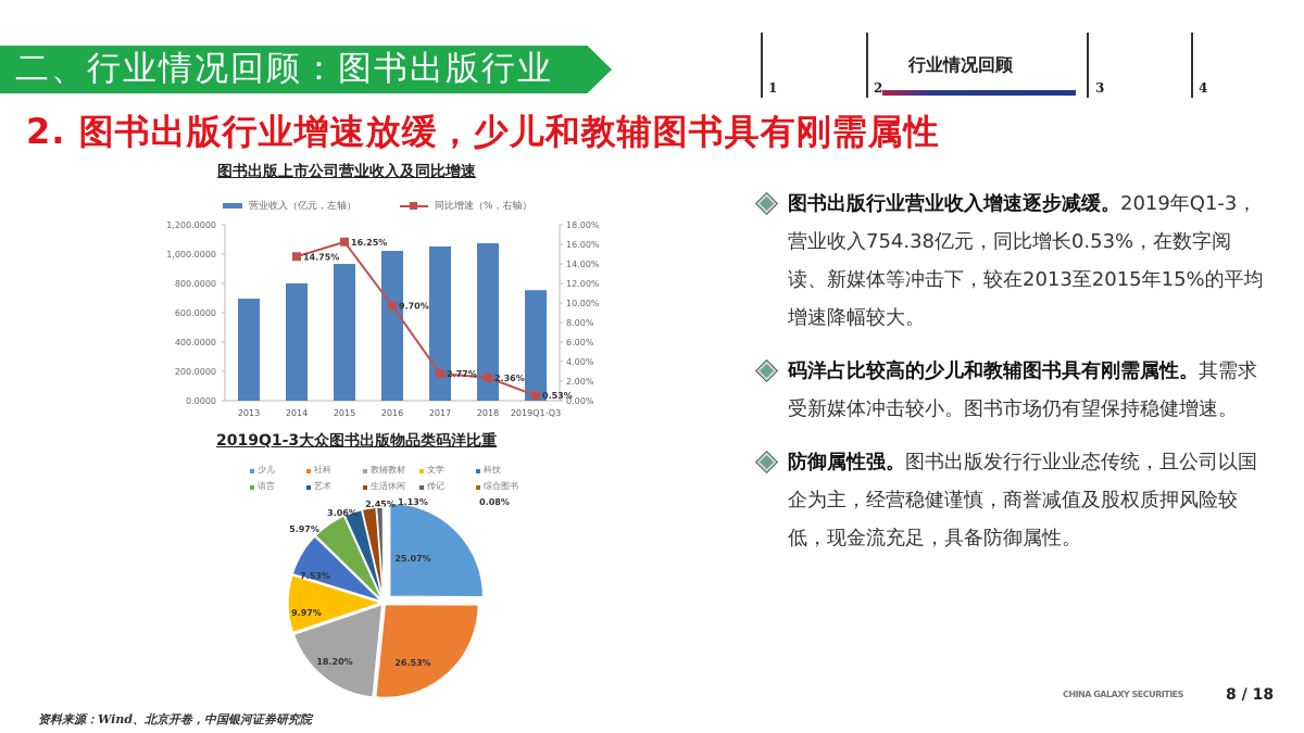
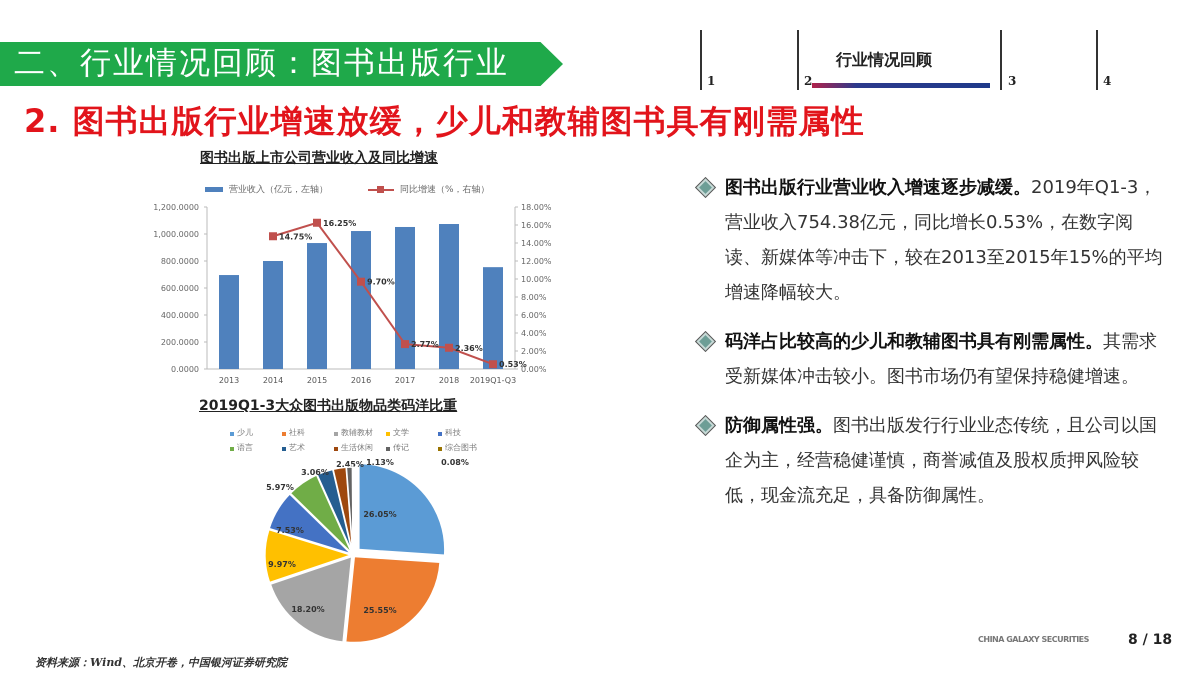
2019Q1-3大众图书出版物品类码洋比重/少儿: 25.07% -> 26.05%
2019Q1-3大众图书出版物品类码洋比重/社科: 26.53% -> 25.55%
